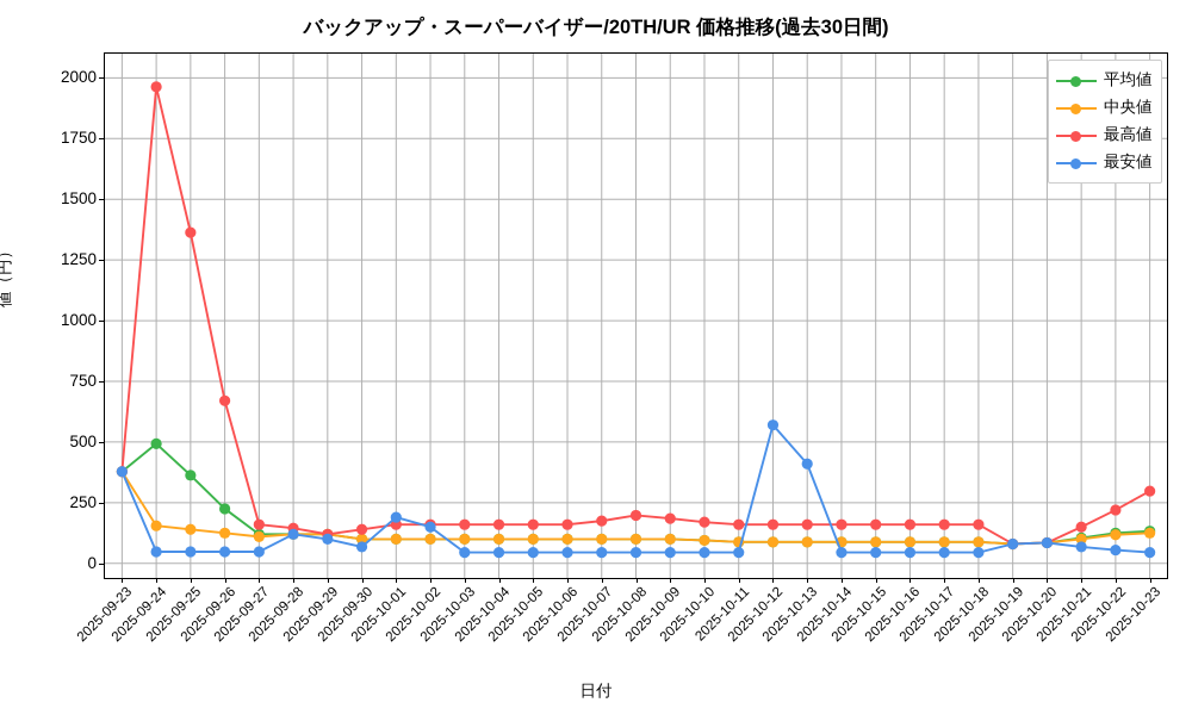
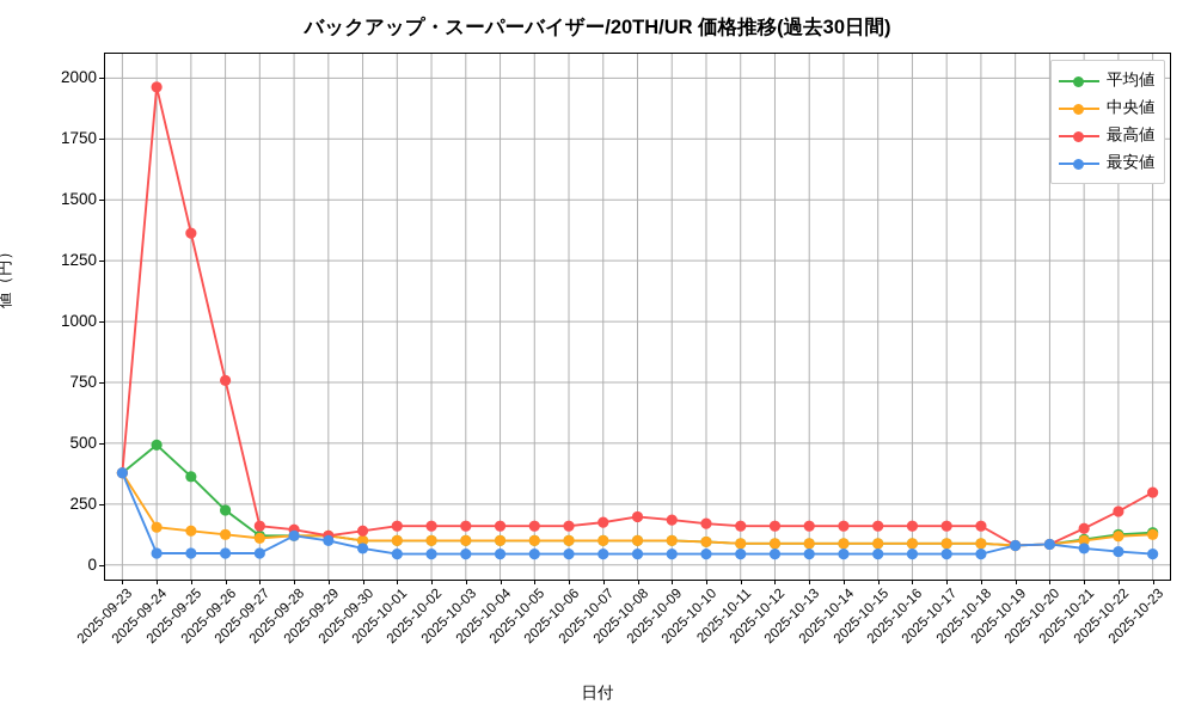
最高値/2025-09-26: 670 -> 760
最安値/2025-10-01: 190 -> 40
最安値/2025-10-02: 150 -> 40
最安値/2025-10-12: 570 -> 40
最安値/2025-10-13: 410 -> 40
